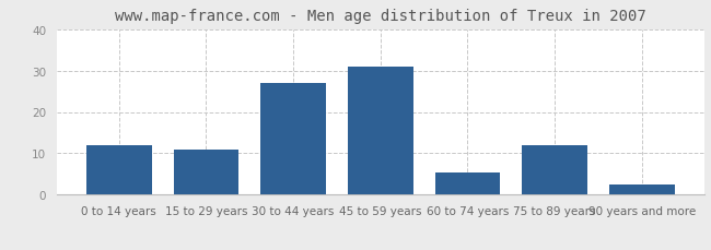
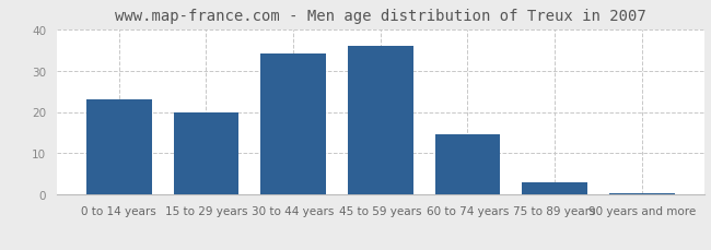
0 to 14 years: 12.0 -> 23.0
15 to 29 years: 11.0 -> 20.0
30 to 44 years: 27.0 -> 34.0
45 to 59 years: 31.0 -> 36.0
60 to 74 years: 5.5 -> 14.5
75 to 89 years: 12.0 -> 3.0
90 years and more: 2.5 -> 0.4
